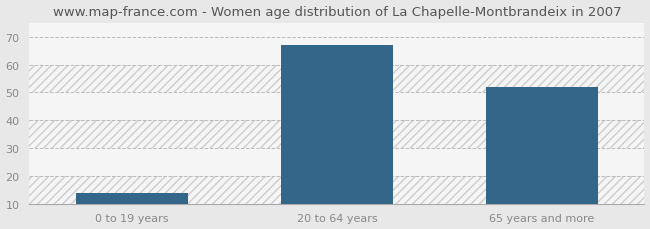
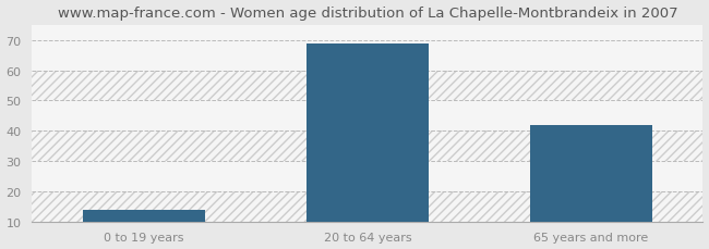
20 to 64 years: 67 -> 69
65 years and more: 52 -> 42
